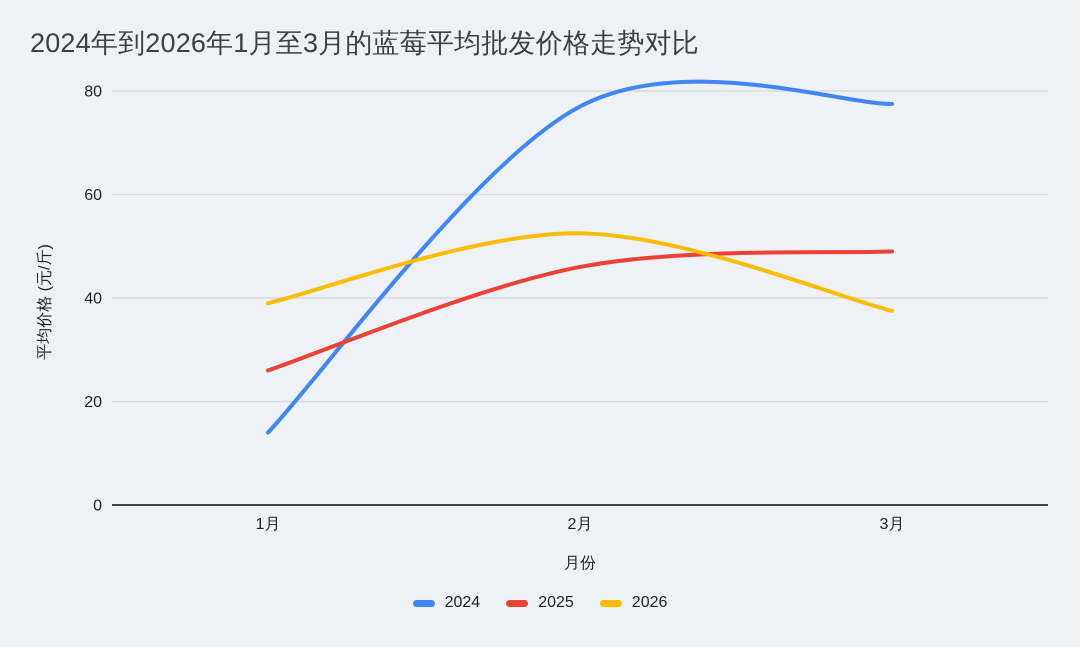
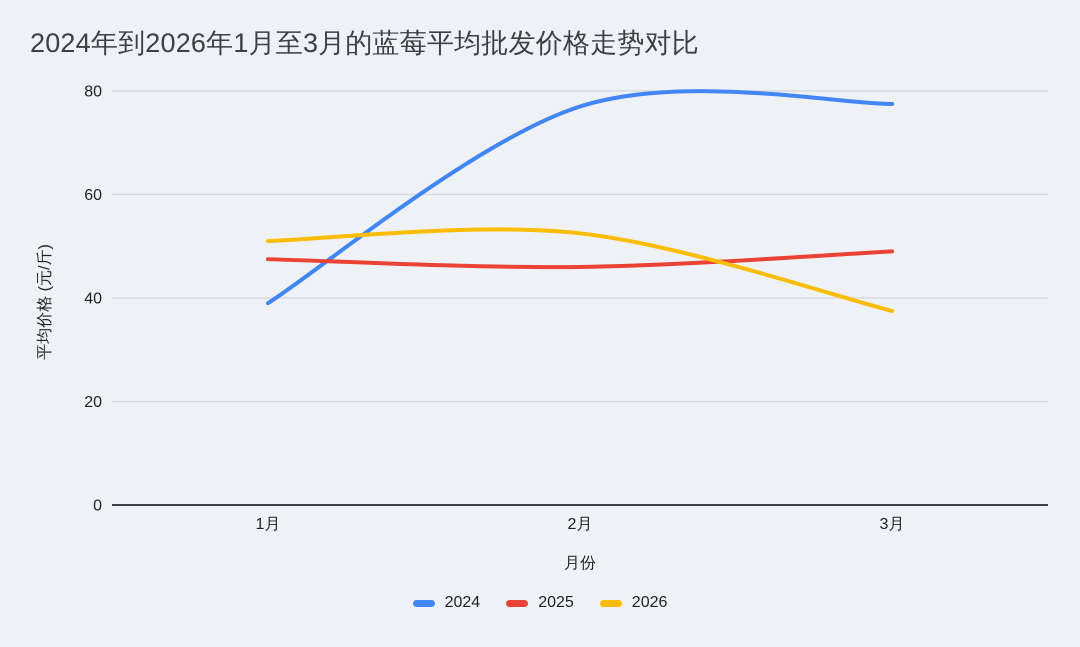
2024/1月: 14 -> 39
2025/1月: 26 -> 48
2026/1月: 39 -> 51
